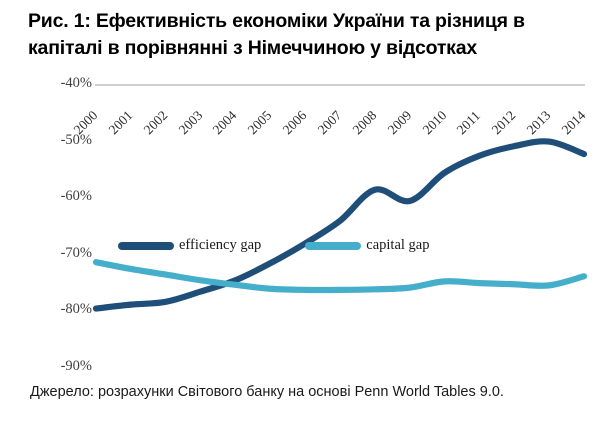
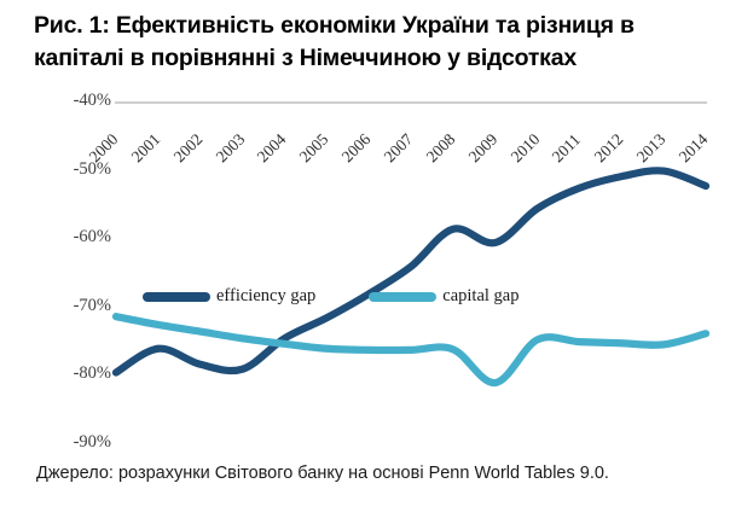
efficiency gap/2001: -79% -> -76%
efficiency gap/2003: -76% -> -79%
capital gap/2009: -76% -> -81%
